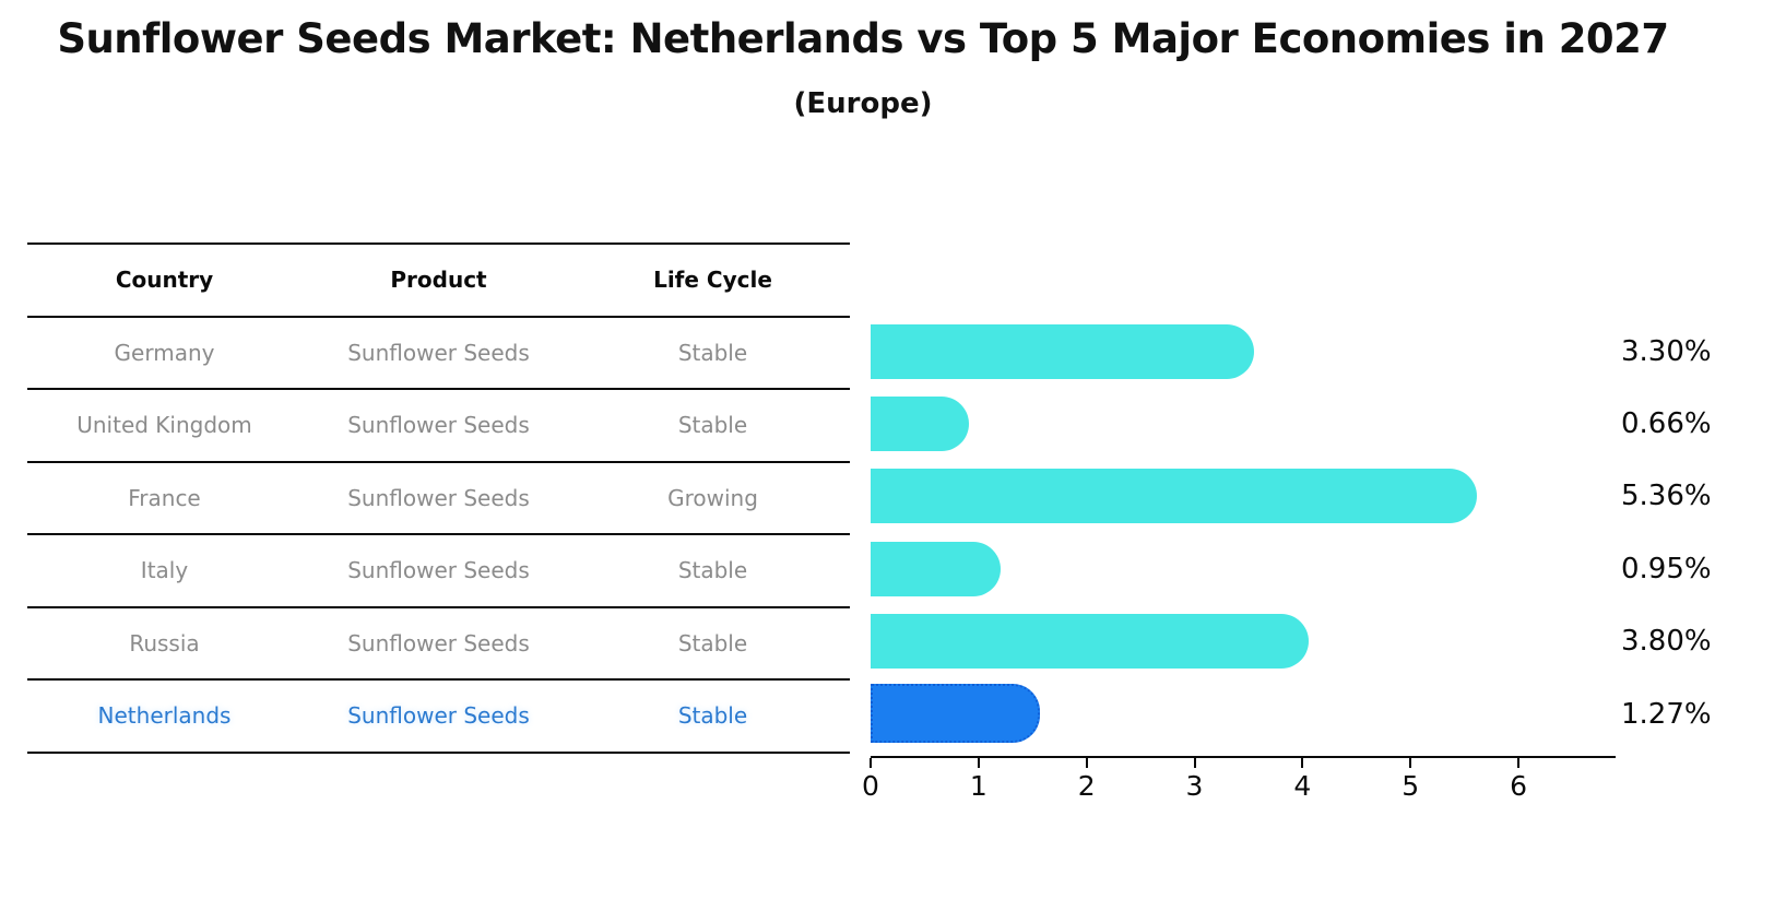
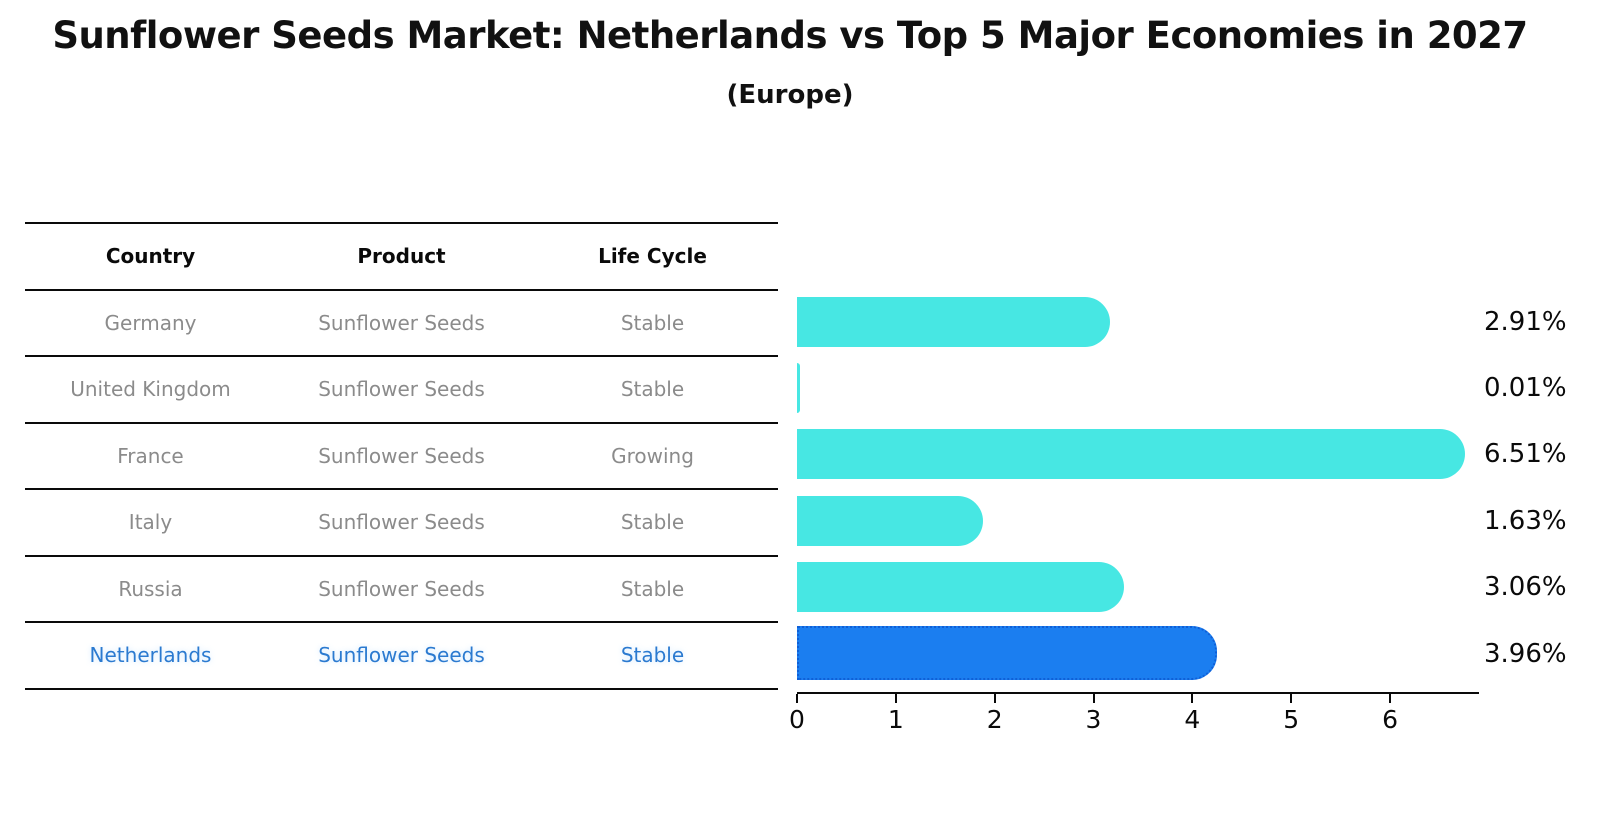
Germany: 3.30% -> 2.91%
United Kingdom: 0.66% -> 0.01%
France: 5.36% -> 6.51%
Italy: 0.95% -> 1.63%
Russia: 3.80% -> 3.06%
Netherlands: 1.27% -> 3.96%
